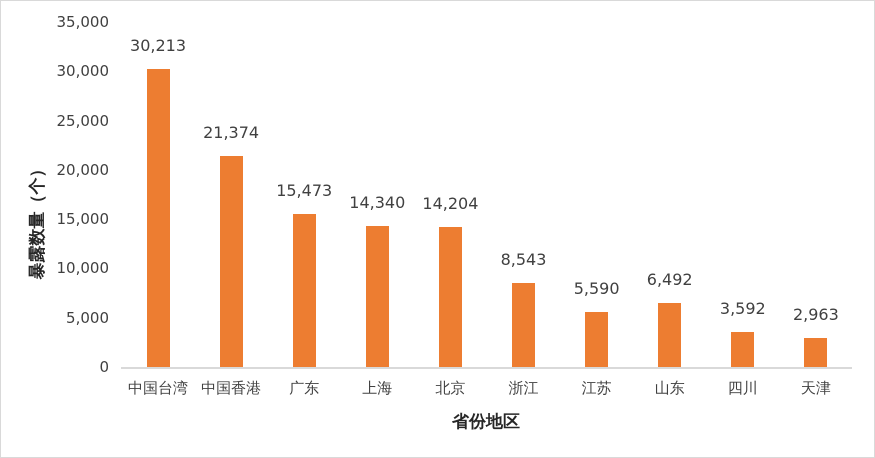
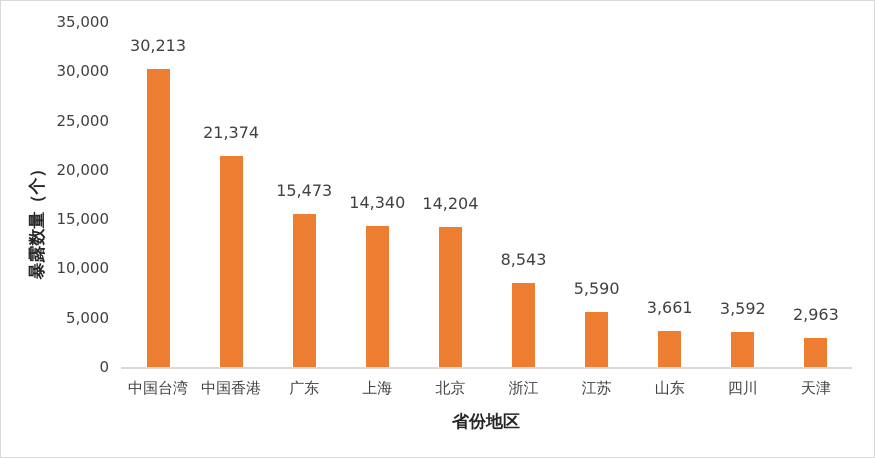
山东: 6,492 -> 3,661
